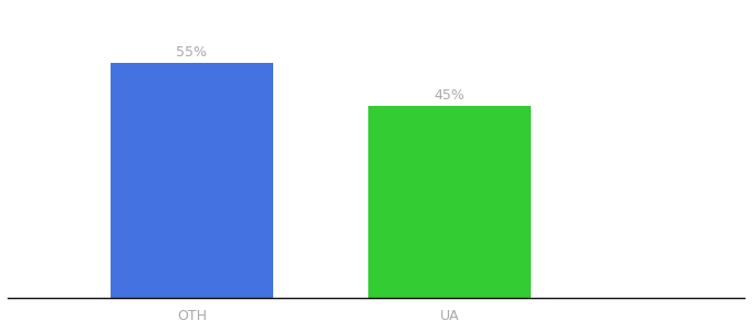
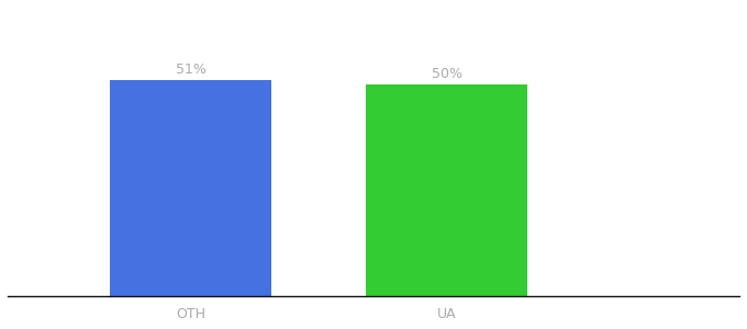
OTH: 55% -> 51%
UA: 45% -> 50%
